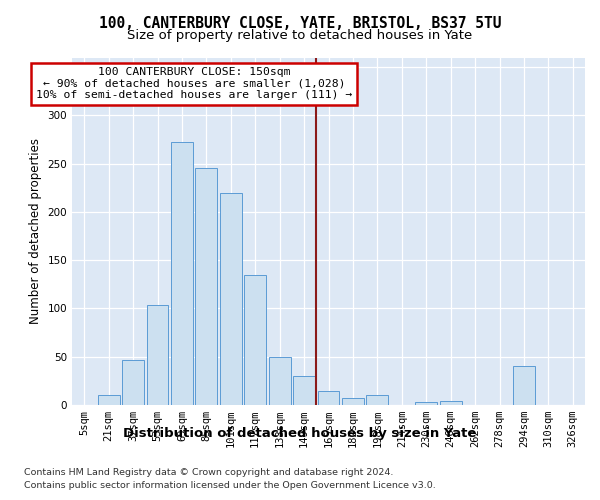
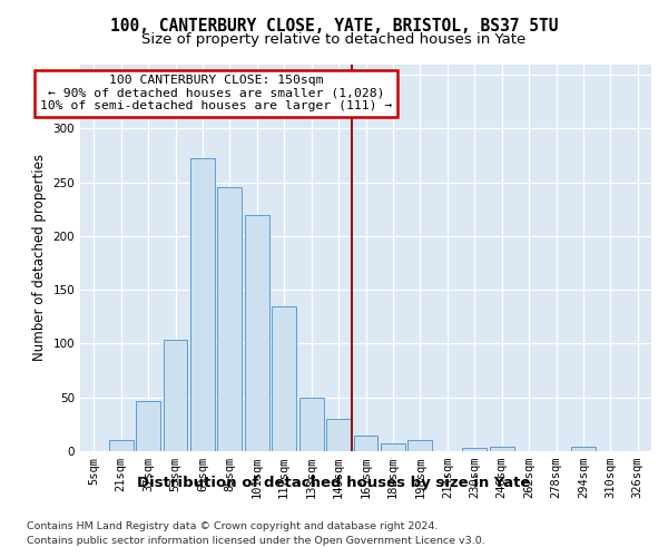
294sqm: 40 -> 4
